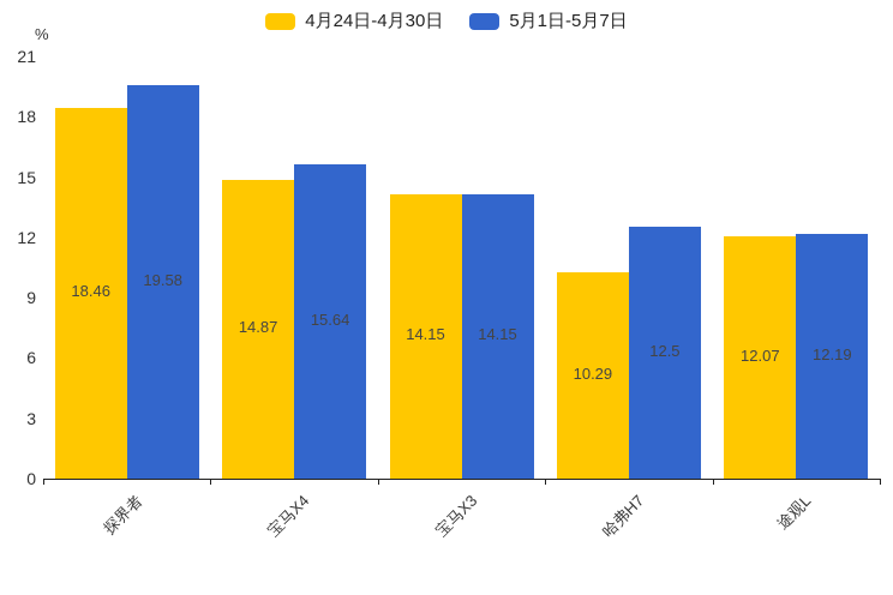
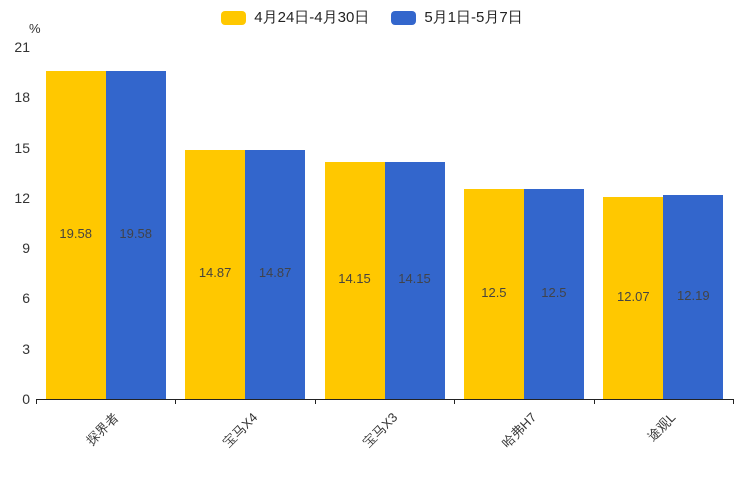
4月24日-4月30日/探界者: 18.46 -> 19.58
5月1日-5月7日/宝马X4: 15.64 -> 14.87
4月24日-4月30日/哈弗H7: 10.29 -> 12.5
